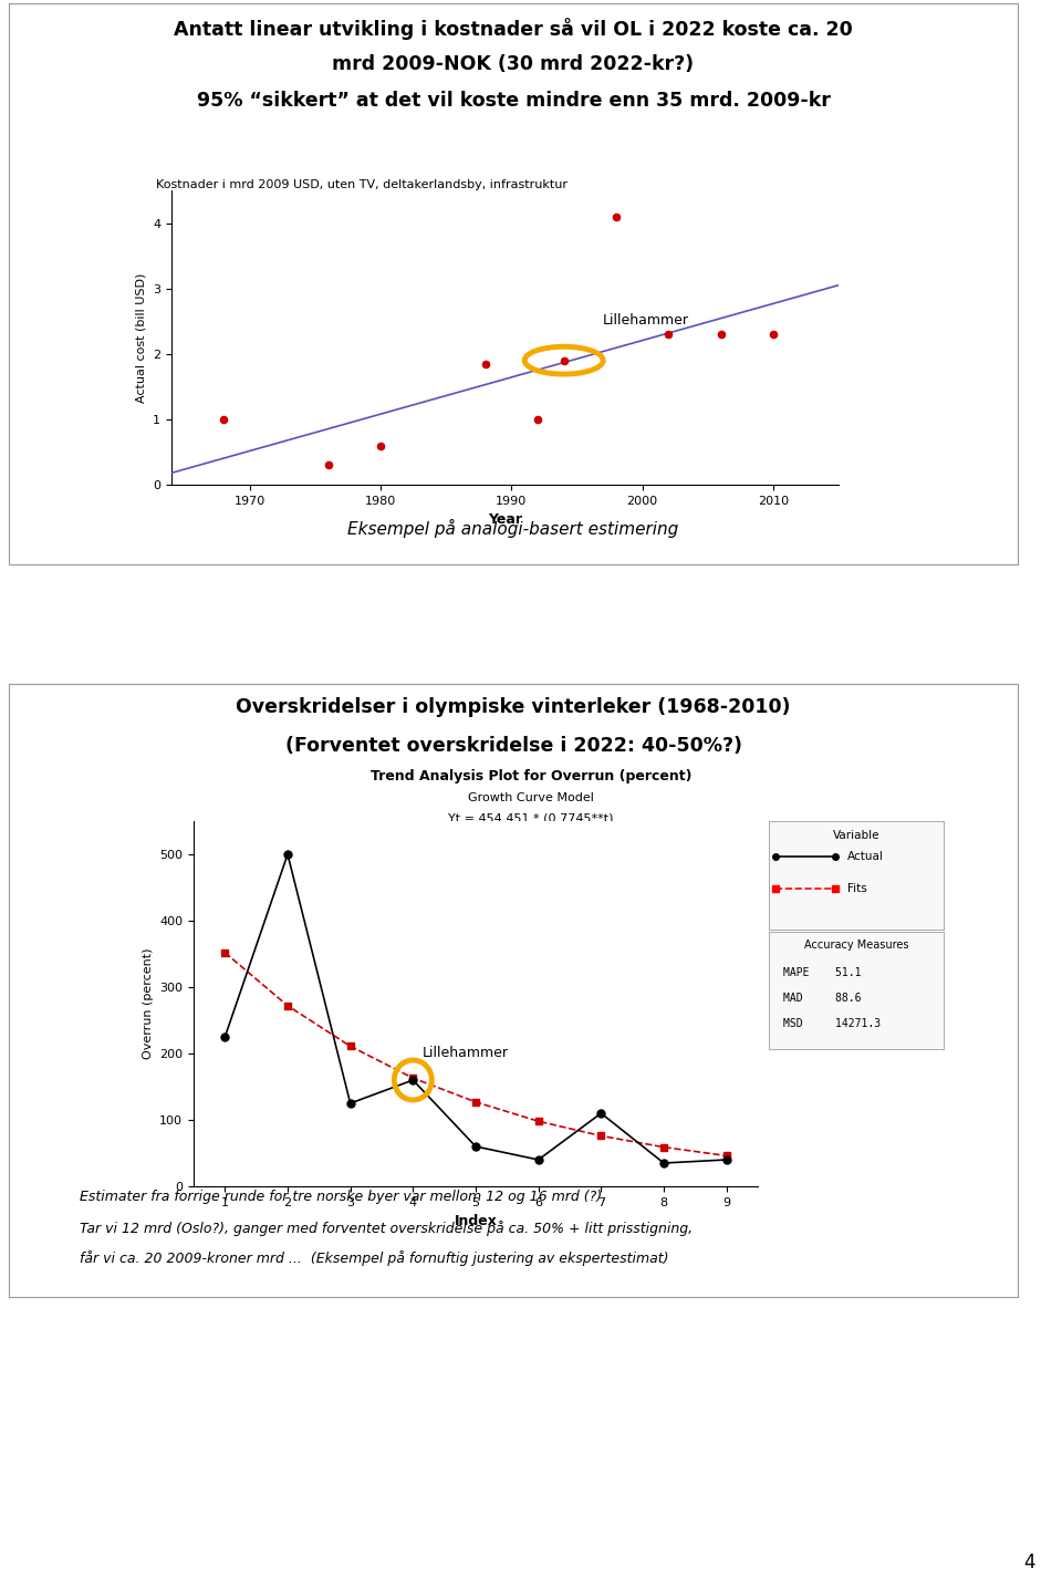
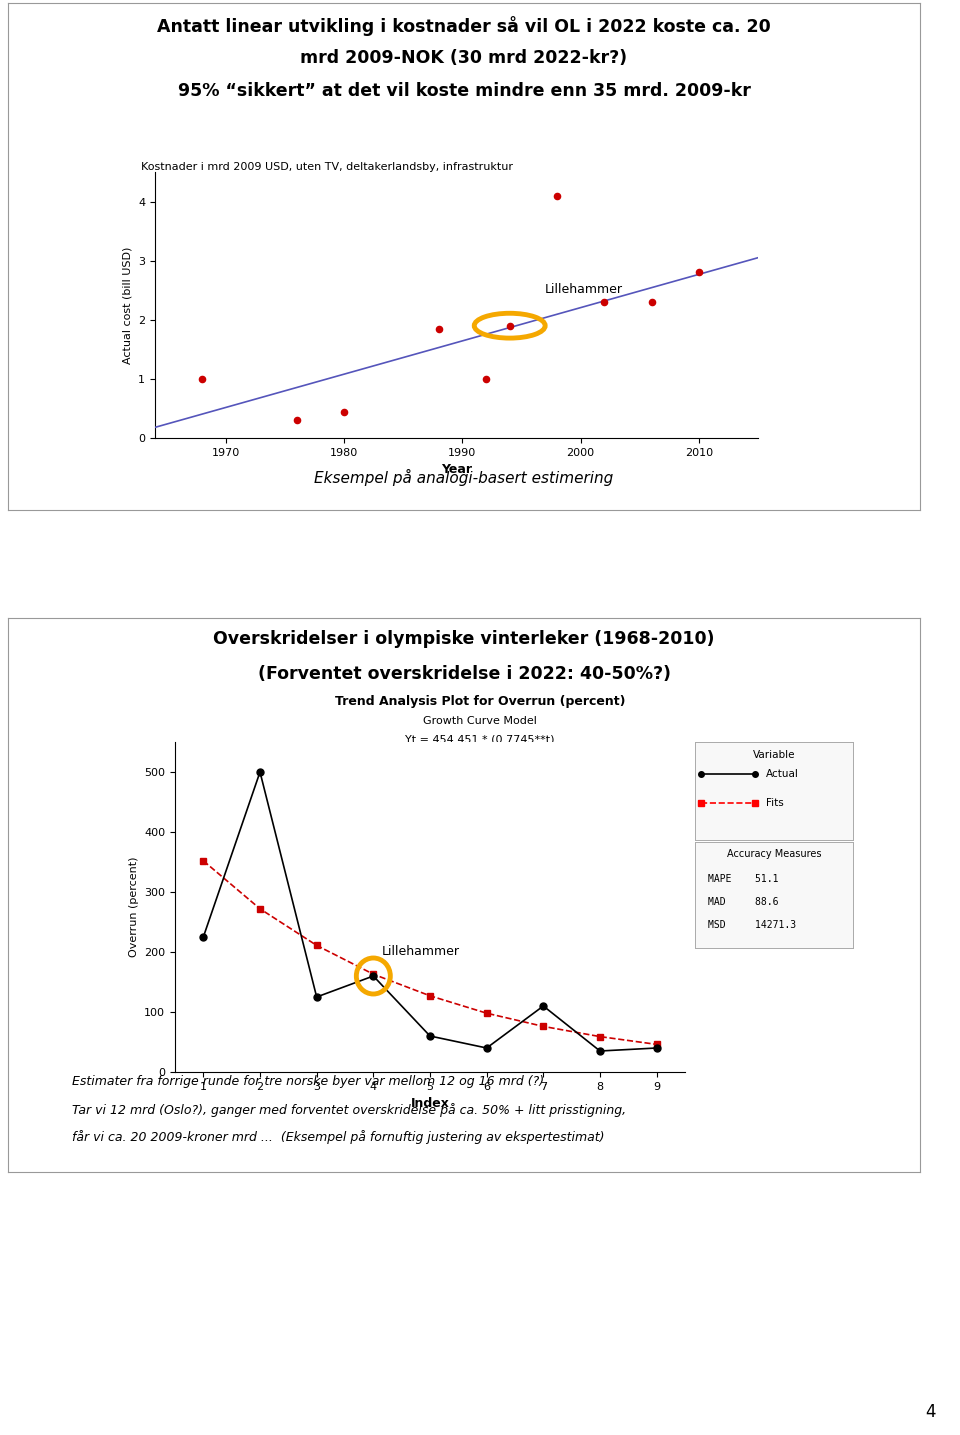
1980: 0.60 -> 0.44
2010: 2.30 -> 2.80
